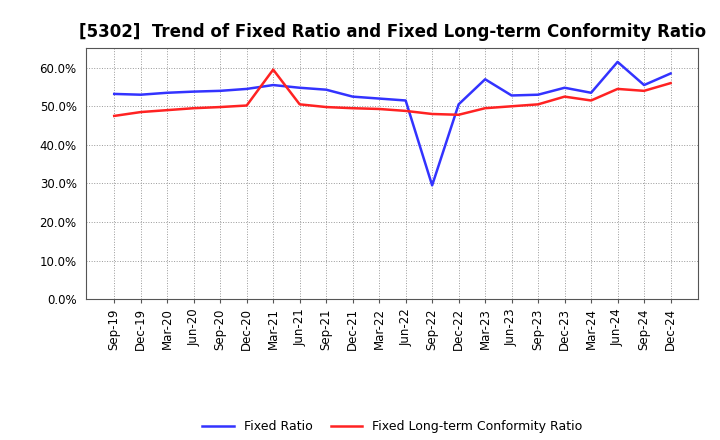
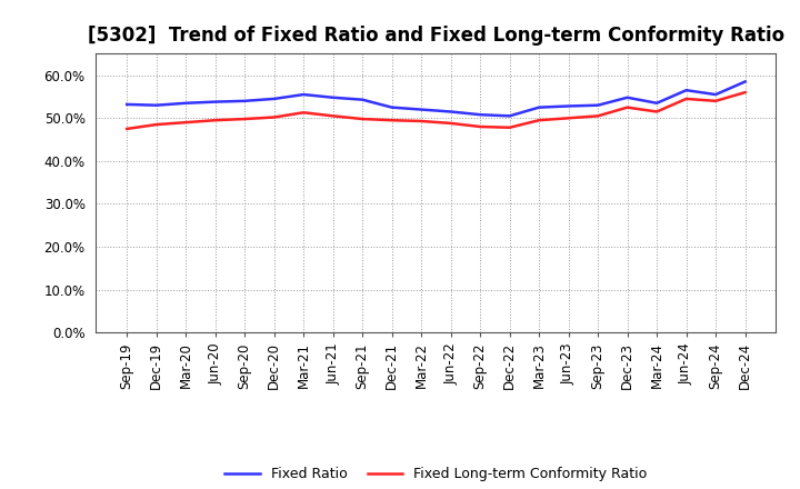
Fixed Long-term Conformity Ratio/Mar-21: 59.5% -> 51.3%
Fixed Ratio/Sep-22: 29.5% -> 50.8%
Fixed Ratio/Mar-23: 57.0% -> 52.5%
Fixed Ratio/Jun-24: 61.5% -> 56.5%
